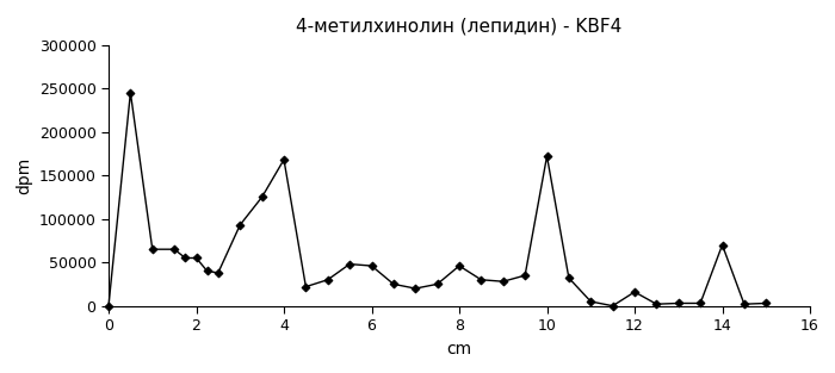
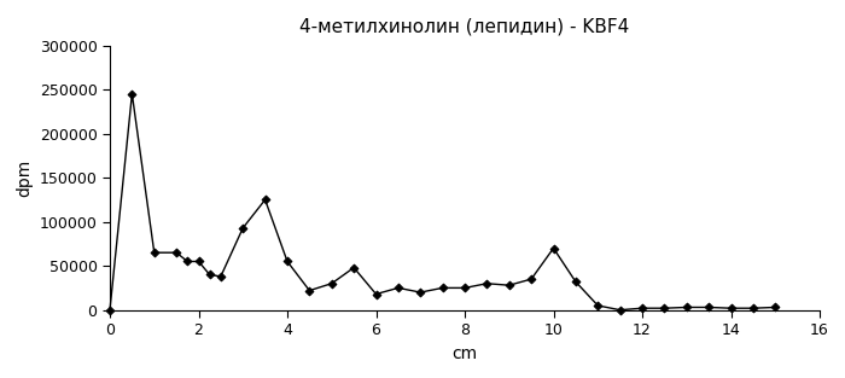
4: 168000 -> 55000
6: 46000 -> 18000
8: 46000 -> 25000
10: 172000 -> 70000
12: 16000 -> 2000
14: 70000 -> 2000
